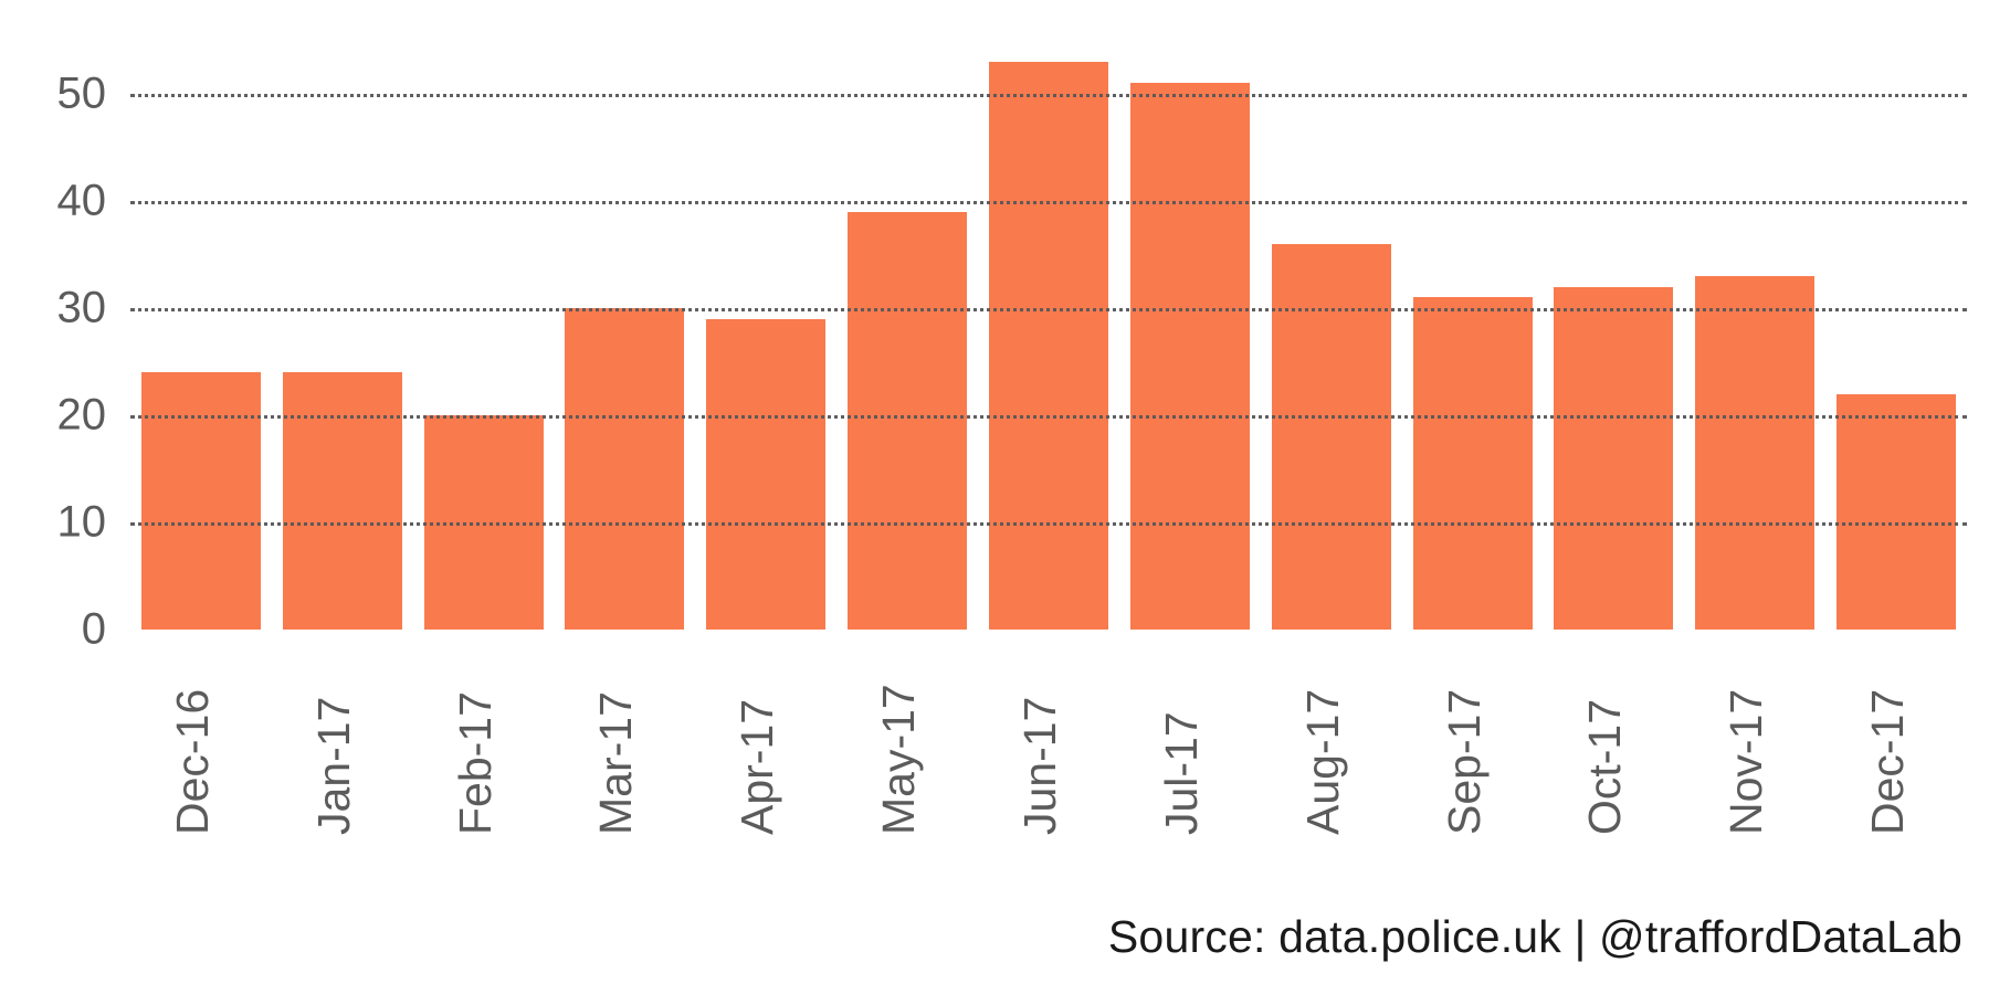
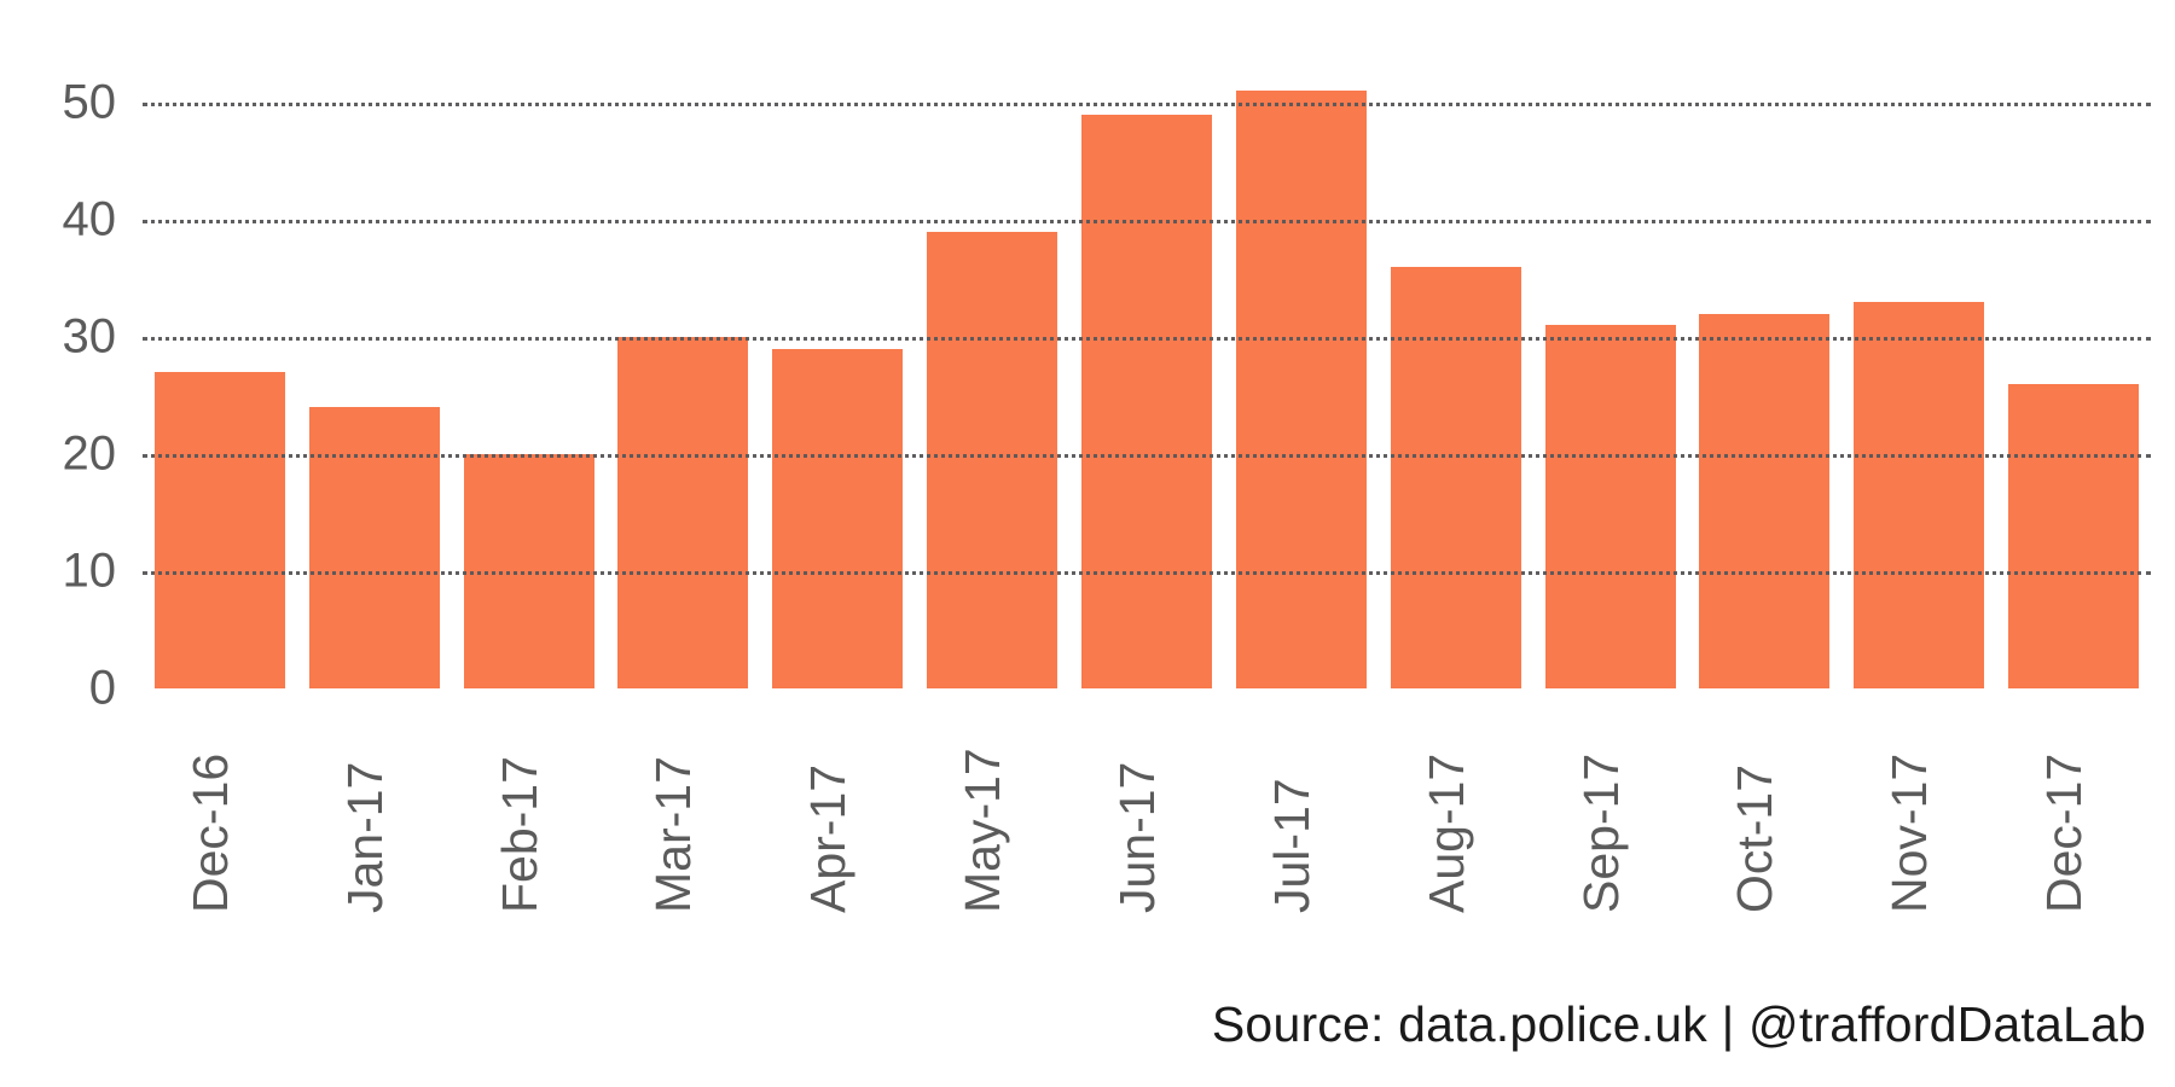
Dec-16: 24 -> 27
Jun-17: 53 -> 49
Dec-17: 22 -> 26
